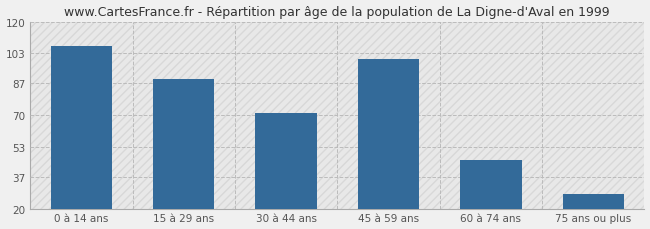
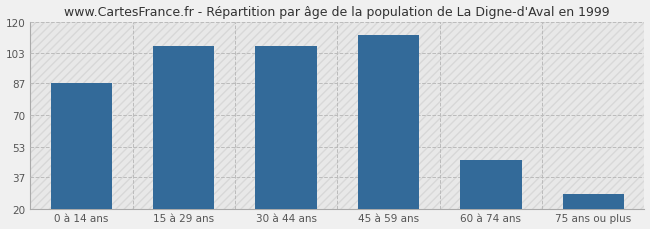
0 à 14 ans: 107 -> 87
15 à 29 ans: 89 -> 107
30 à 44 ans: 71 -> 107
45 à 59 ans: 100 -> 113
